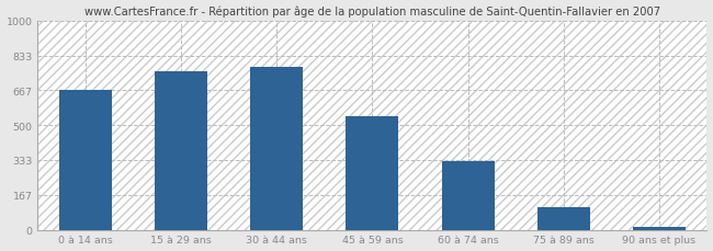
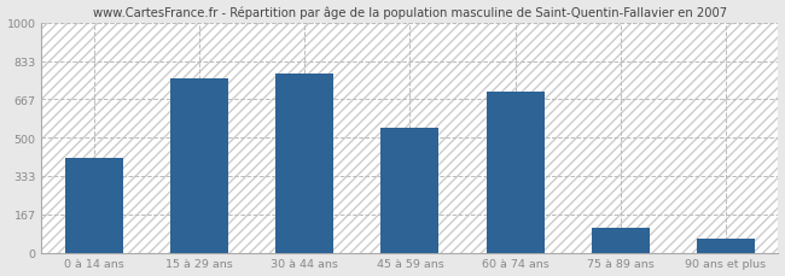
0 à 14 ans: 670 -> 410
60 à 74 ans: 330 -> 700
90 ans et plus: 10 -> 60
